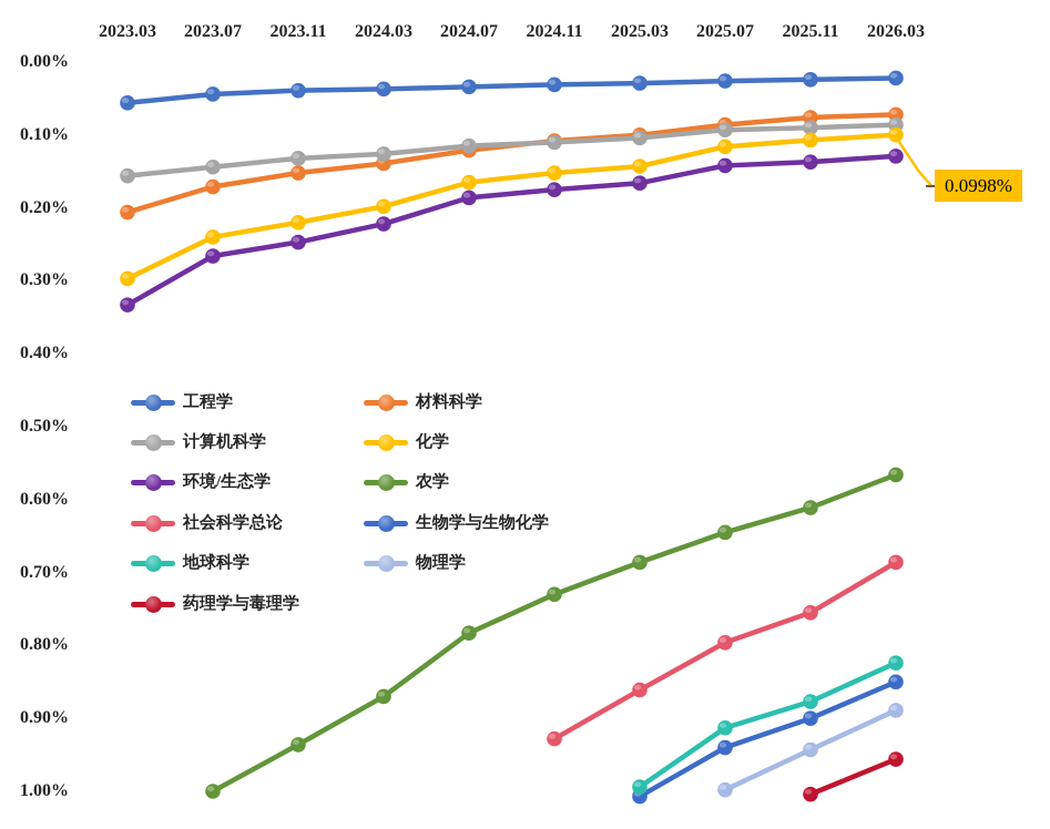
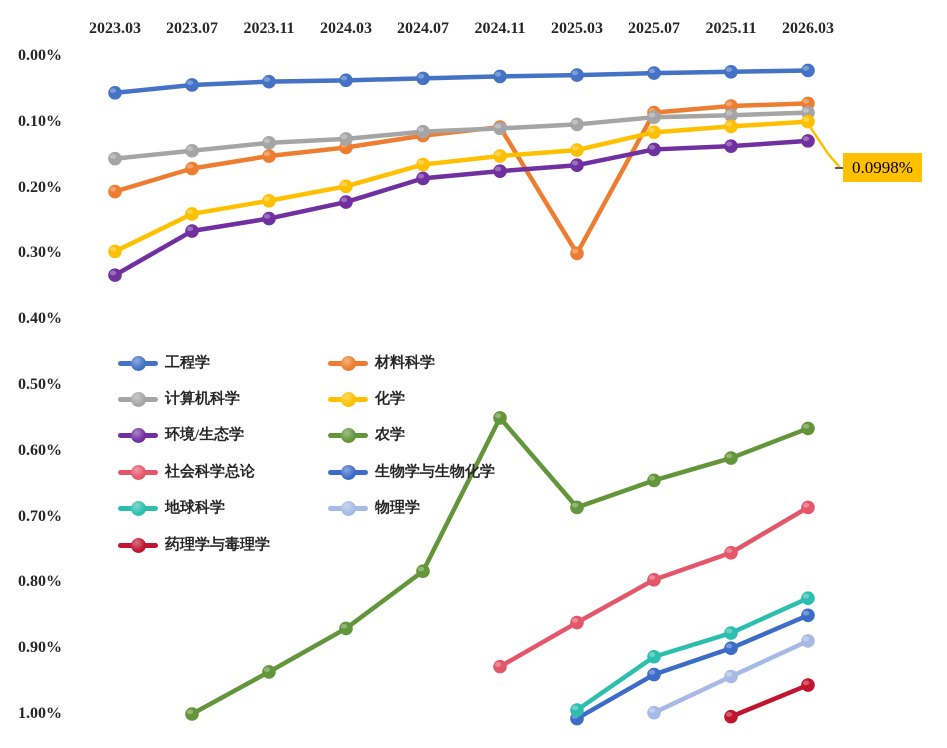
农学/2024.11: 0.73% -> 0.55%
材料科学/2025.03: 0.10% -> 0.30%
